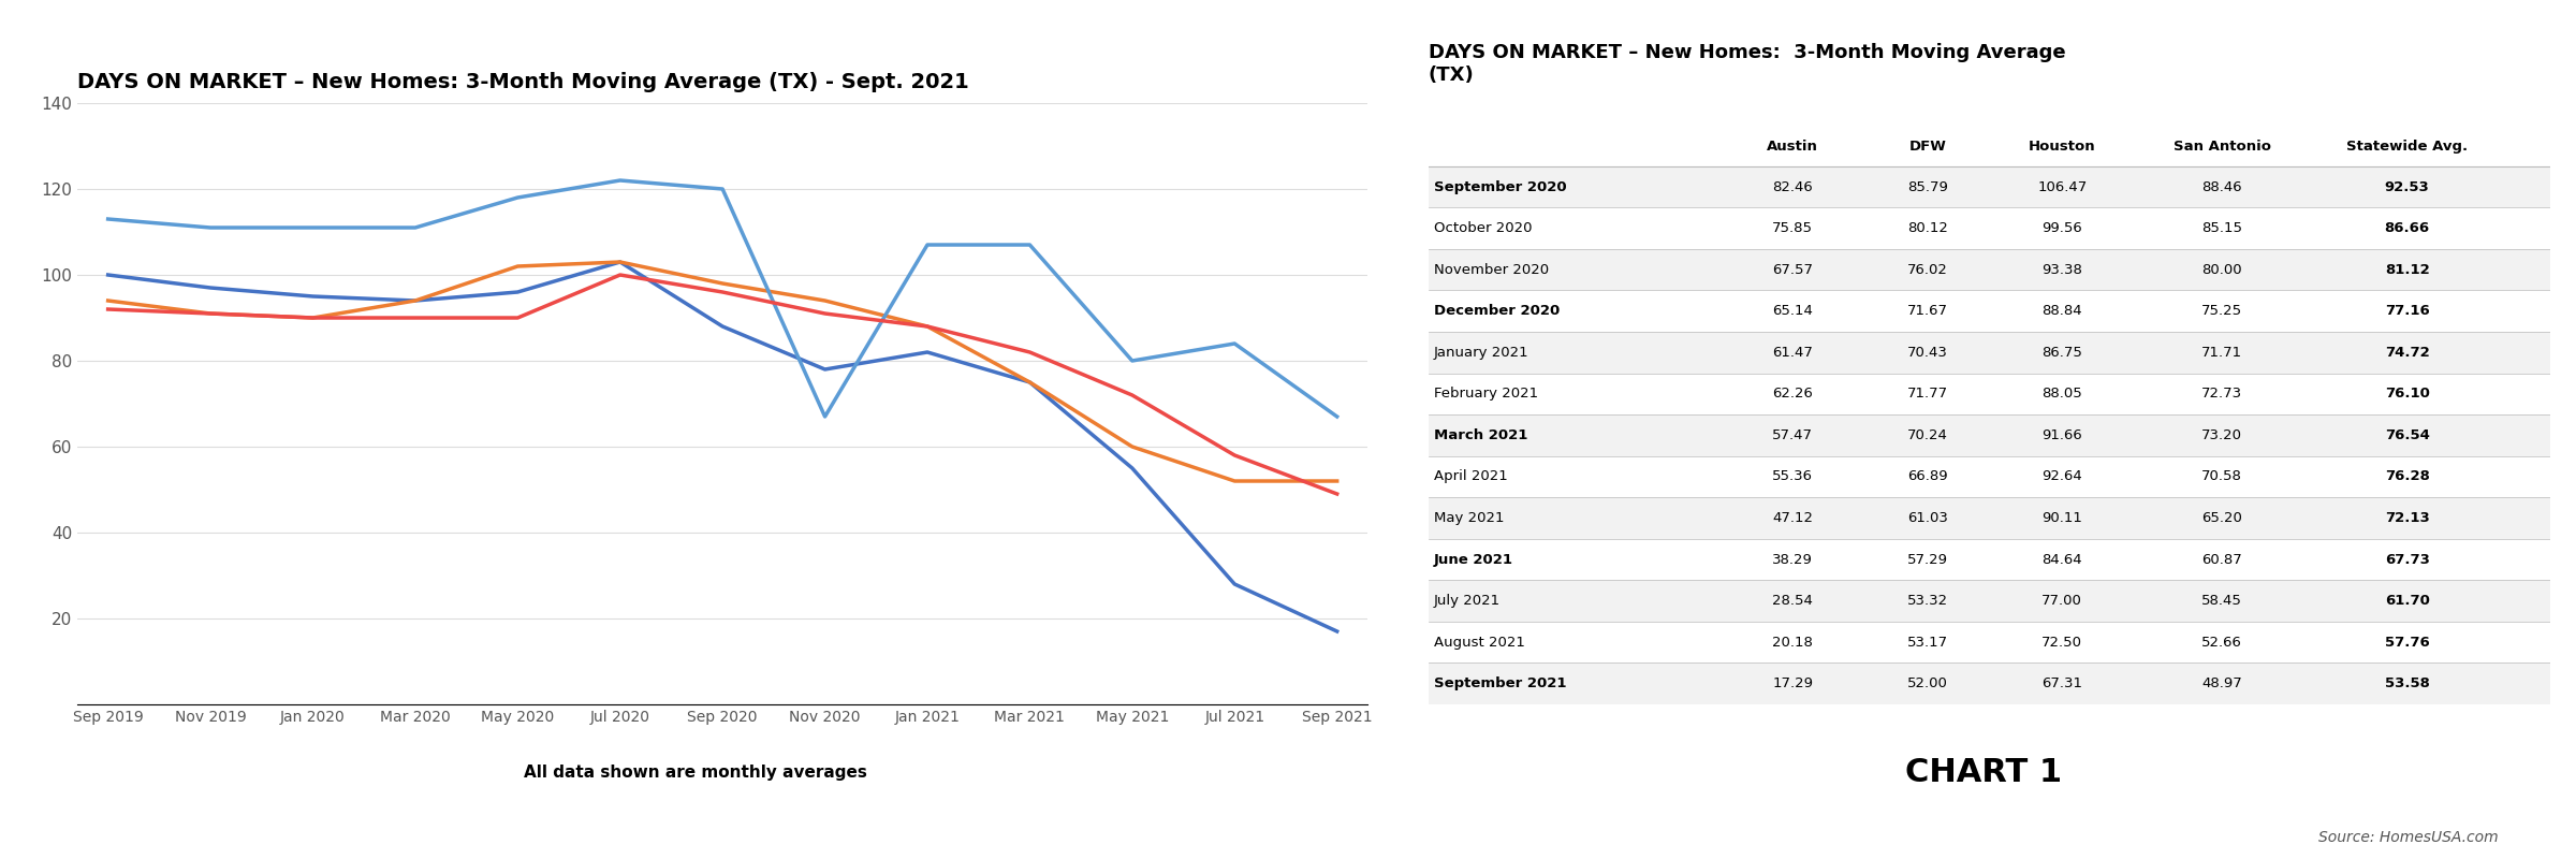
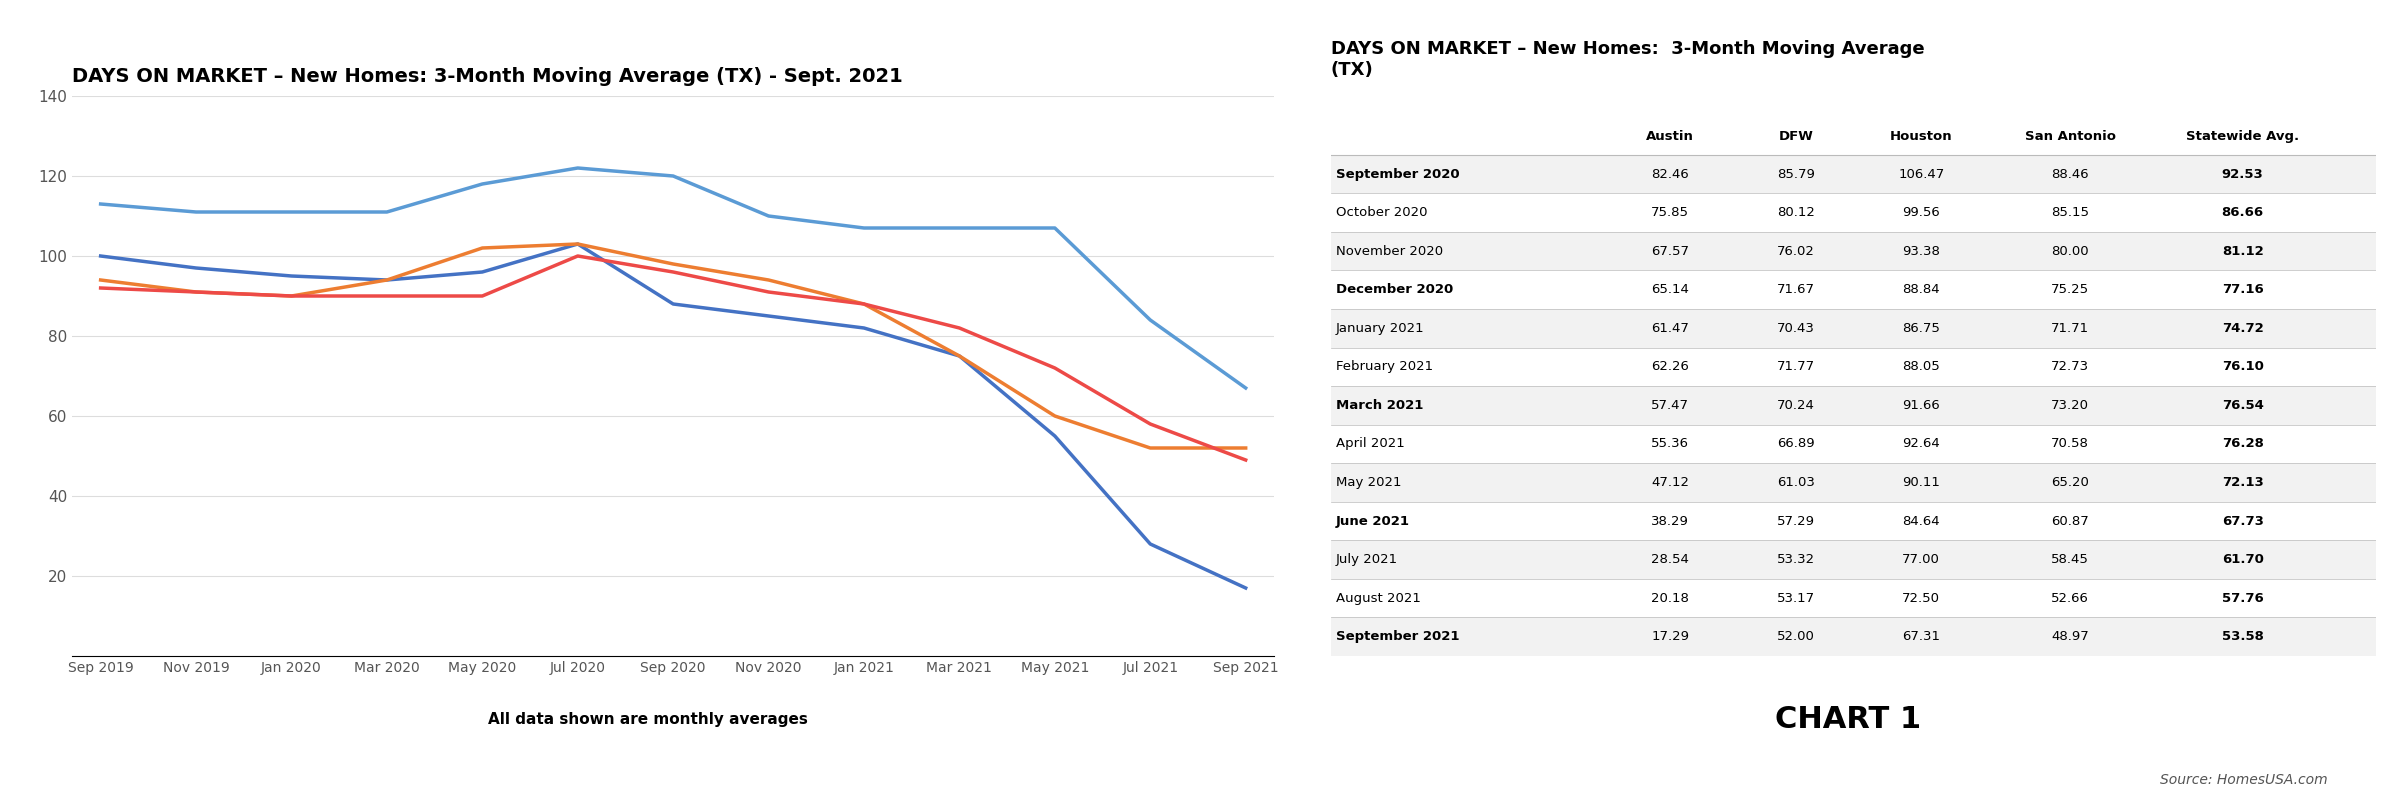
Austin/Nov 2020: 78 -> 85
Houston/Nov 2020: 67 -> 110
Houston/May 2021: 80 -> 107
